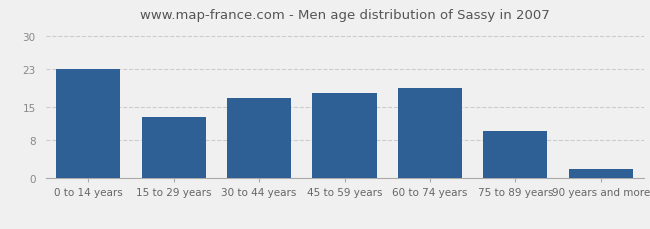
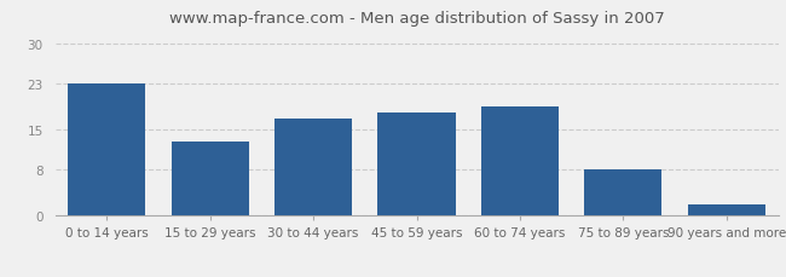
75 to 89 years: 10 -> 8
